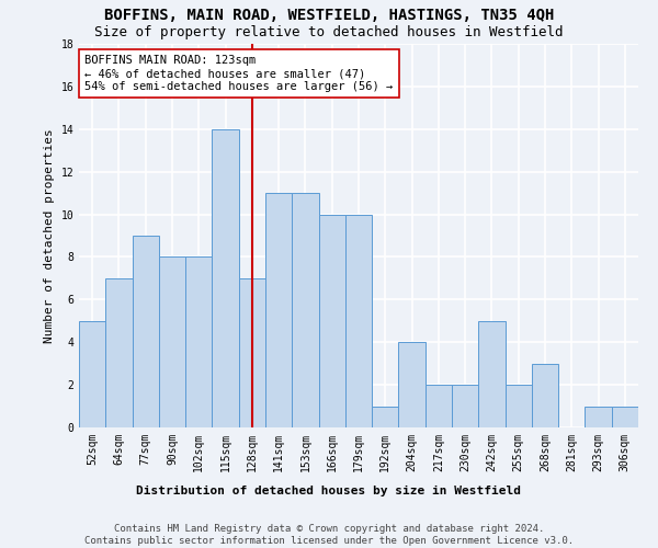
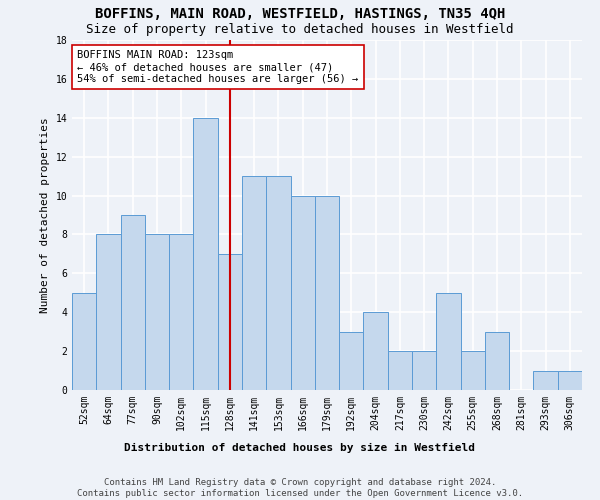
64sqm: 7 -> 8
192sqm: 1 -> 3
